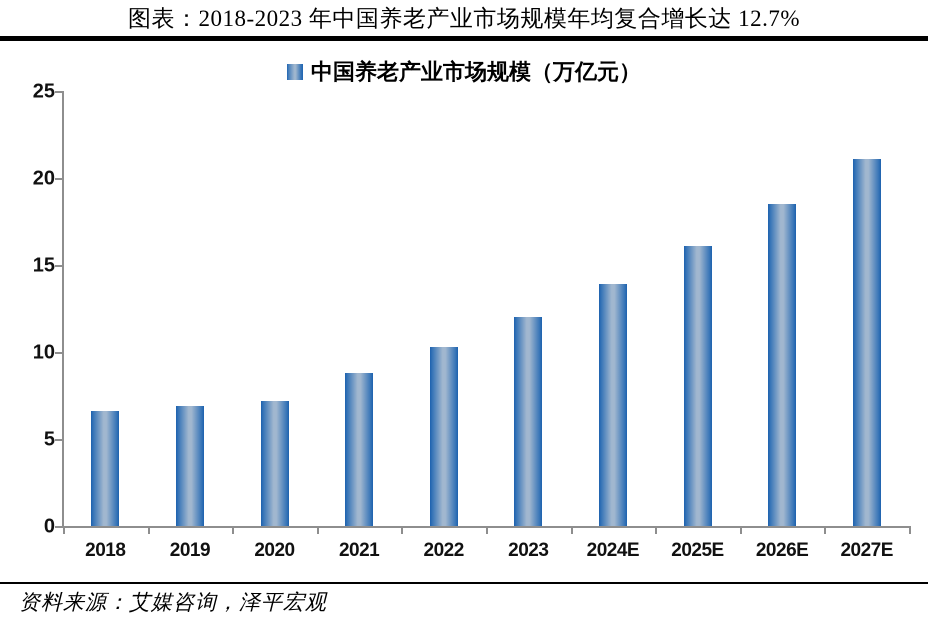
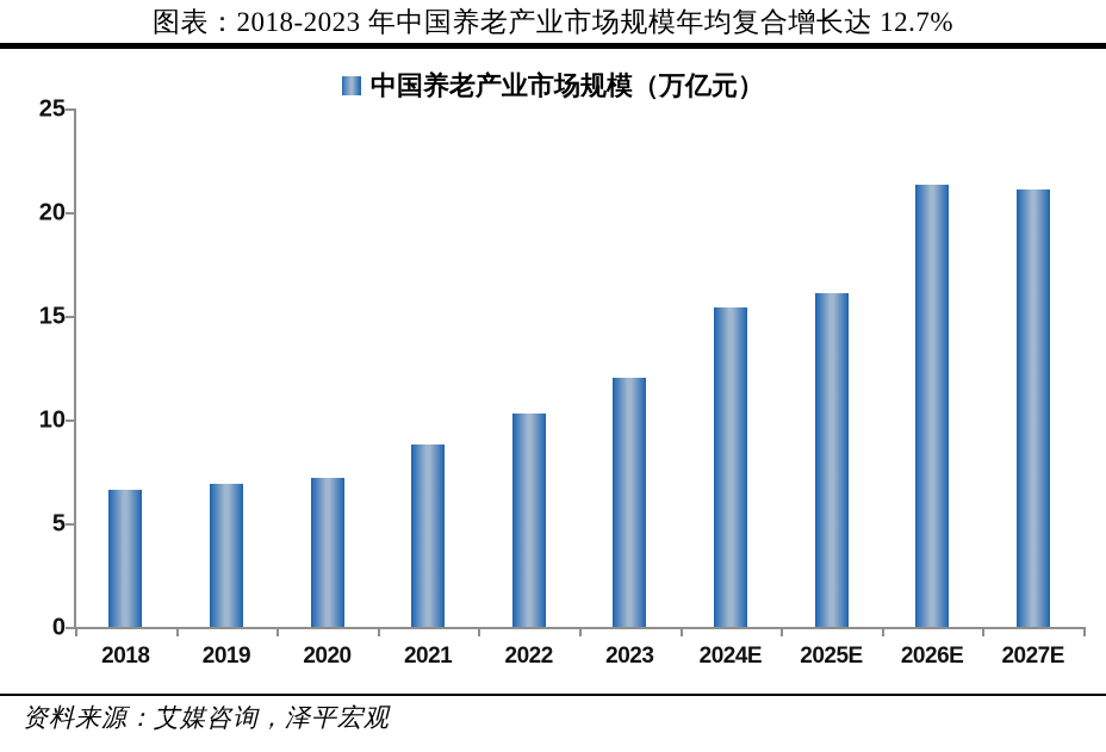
2024E: 13.9 -> 15.4
2026E: 18.5 -> 21.3
